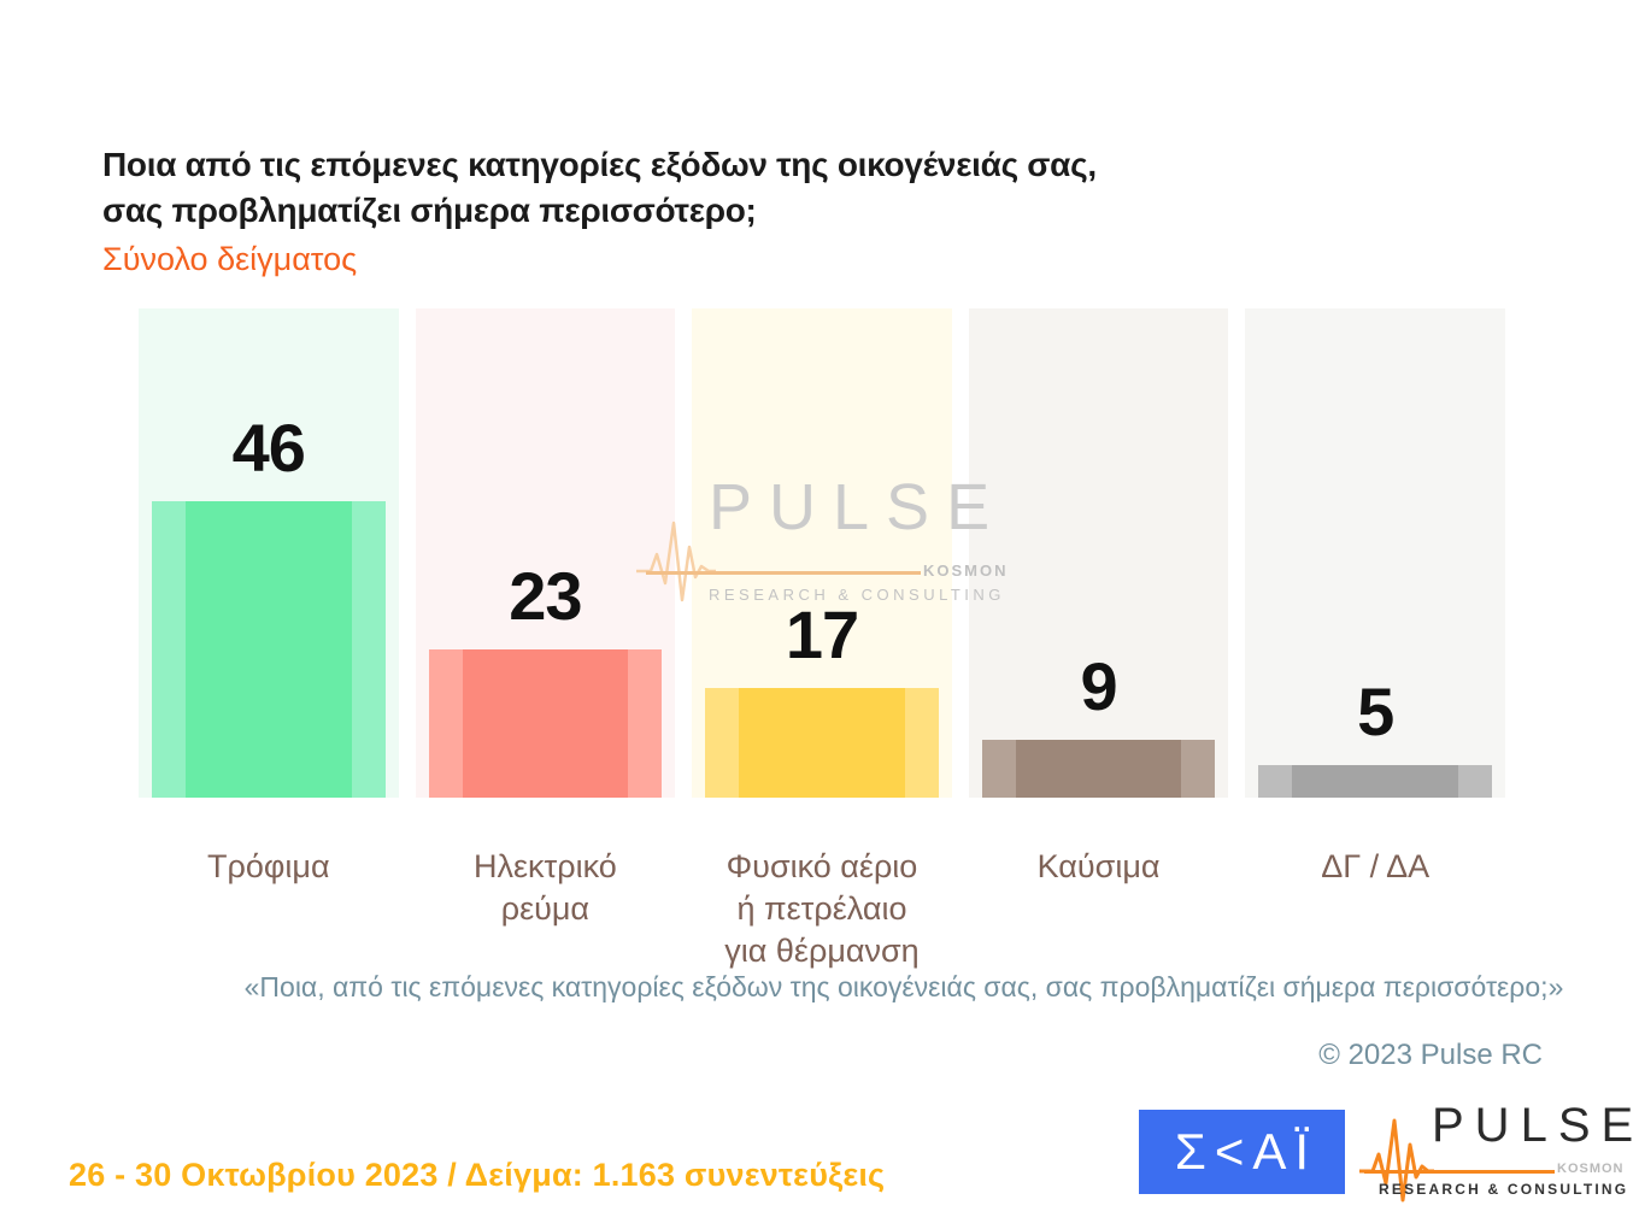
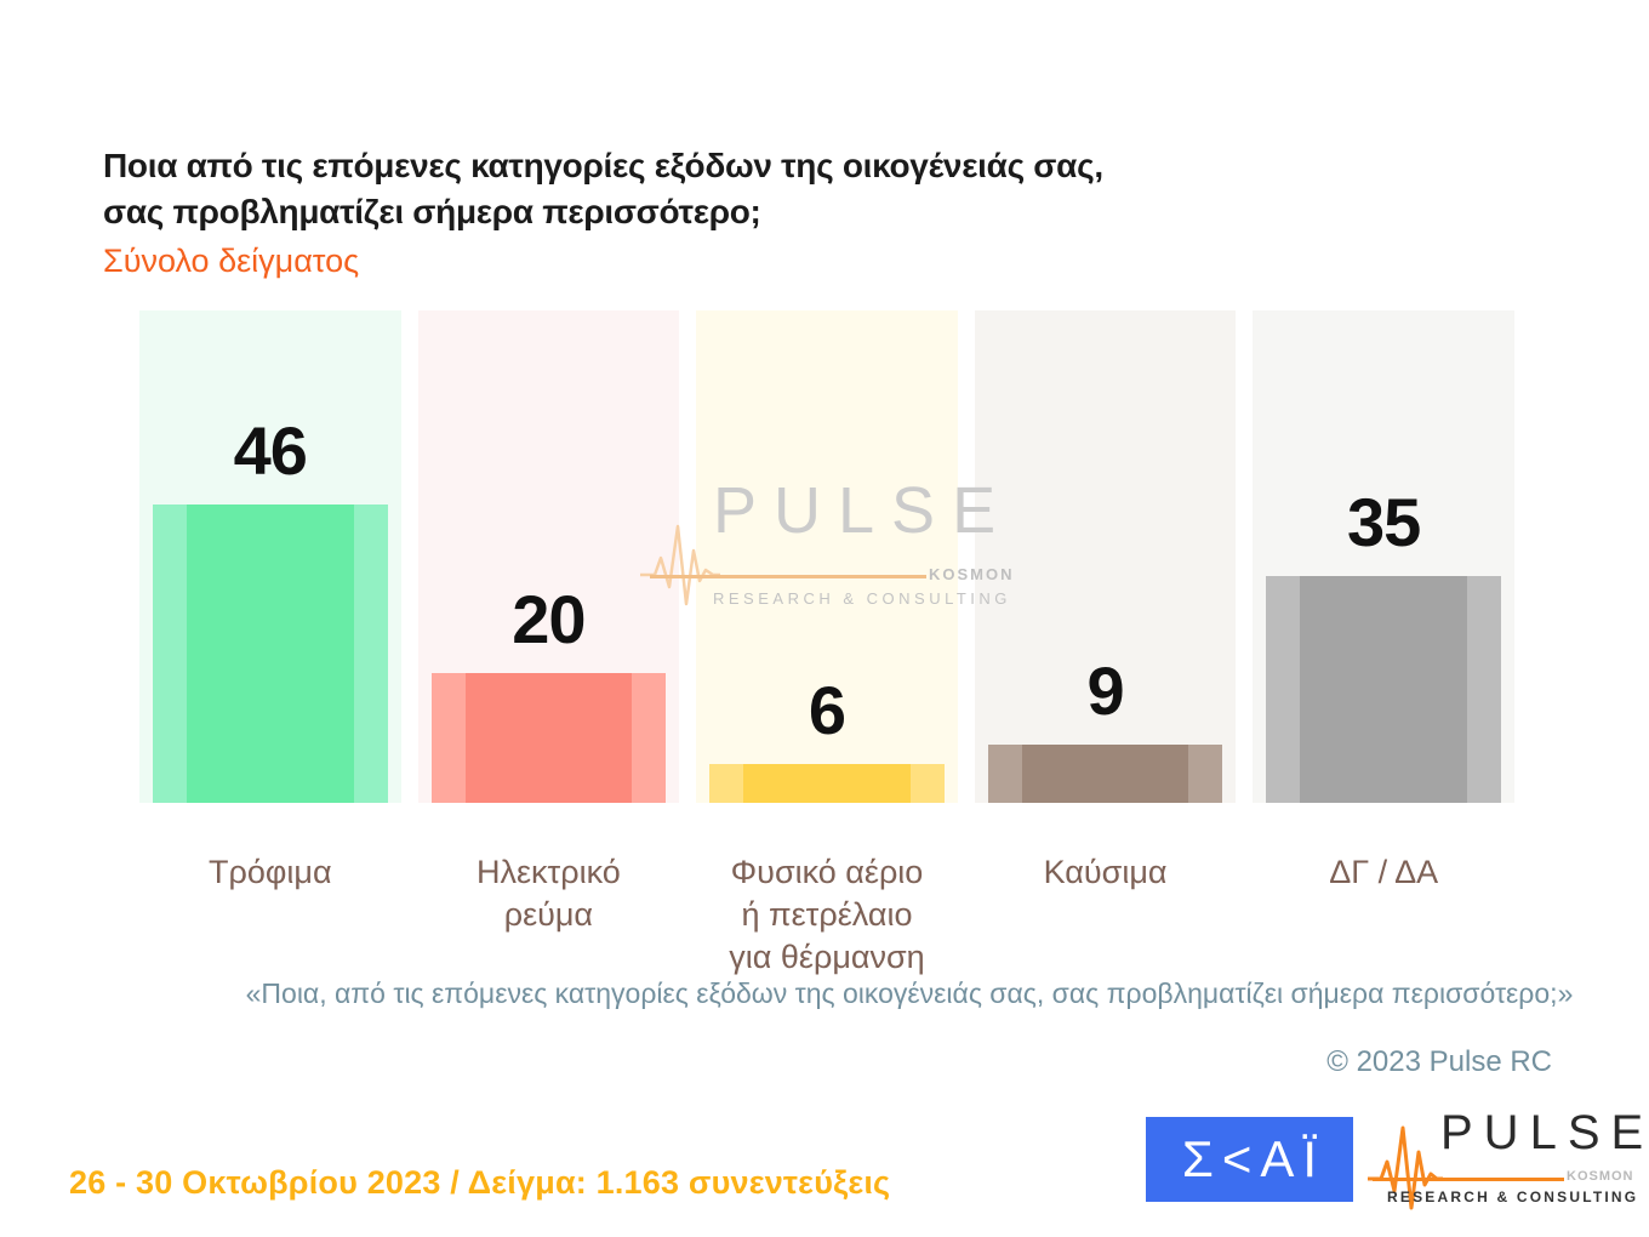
Ηλεκτρικό ρεύμα: 23 -> 20
Φυσικό αέριο ή πετρέλαιο για θέρμανση: 17 -> 6
ΔΓ / ΔΑ: 5 -> 35
